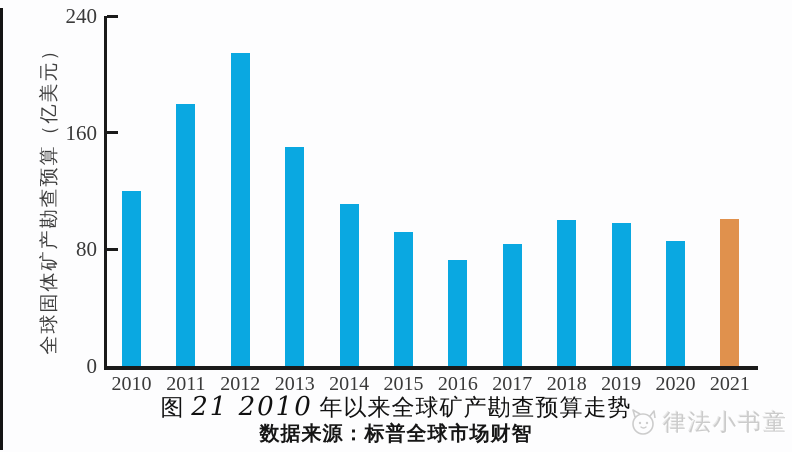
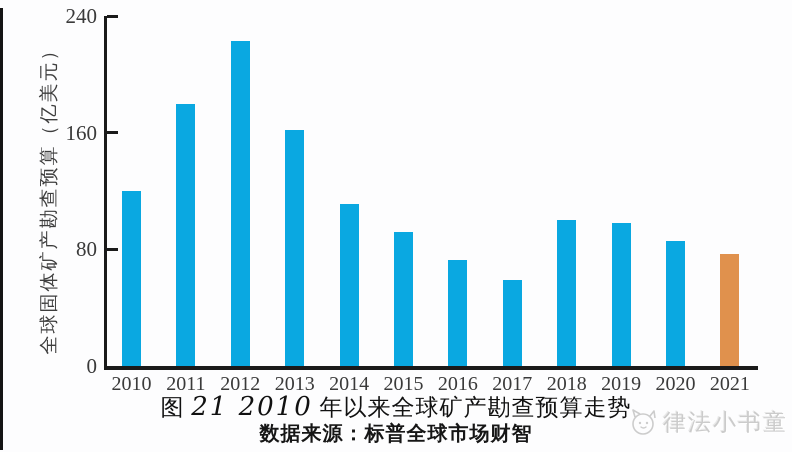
2012: 215 -> 223
2013: 150 -> 162
2017: 84 -> 59
2021: 101 -> 77
